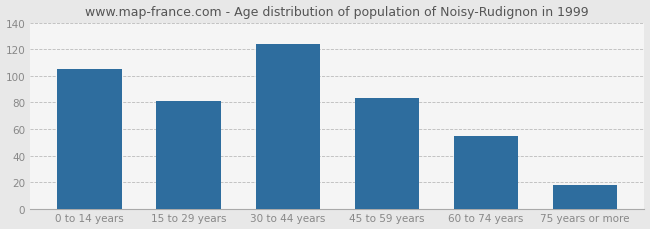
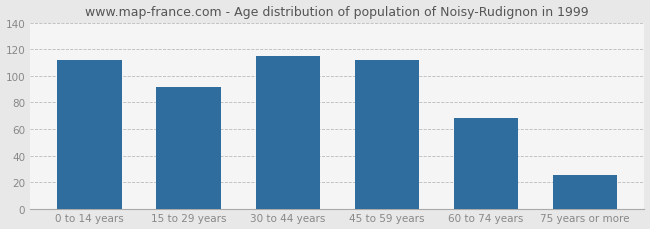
0 to 14 years: 105 -> 112
15 to 29 years: 81 -> 92
30 to 44 years: 124 -> 115
45 to 59 years: 83 -> 112
60 to 74 years: 55 -> 68
75 years or more: 18 -> 25
